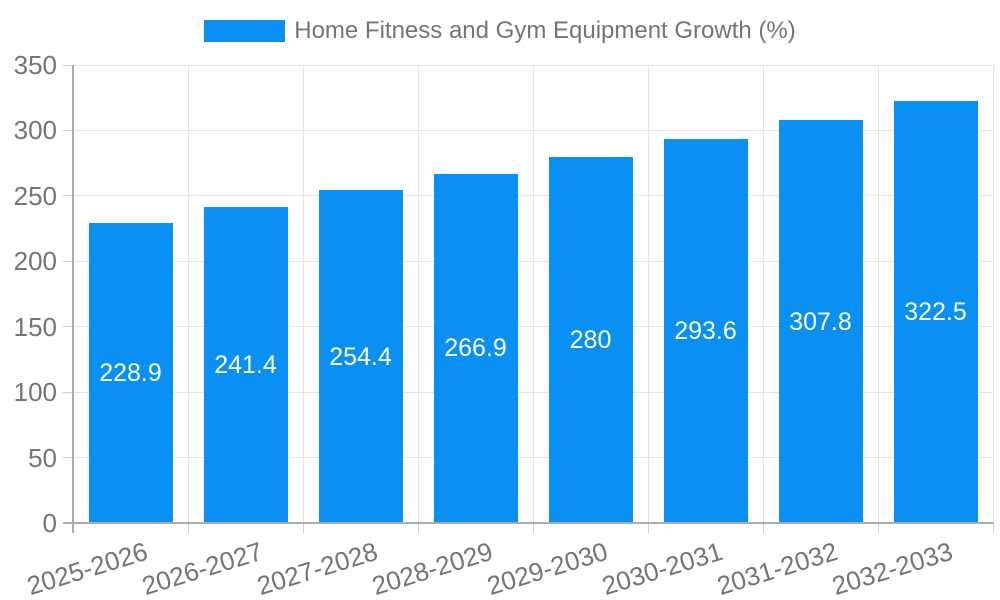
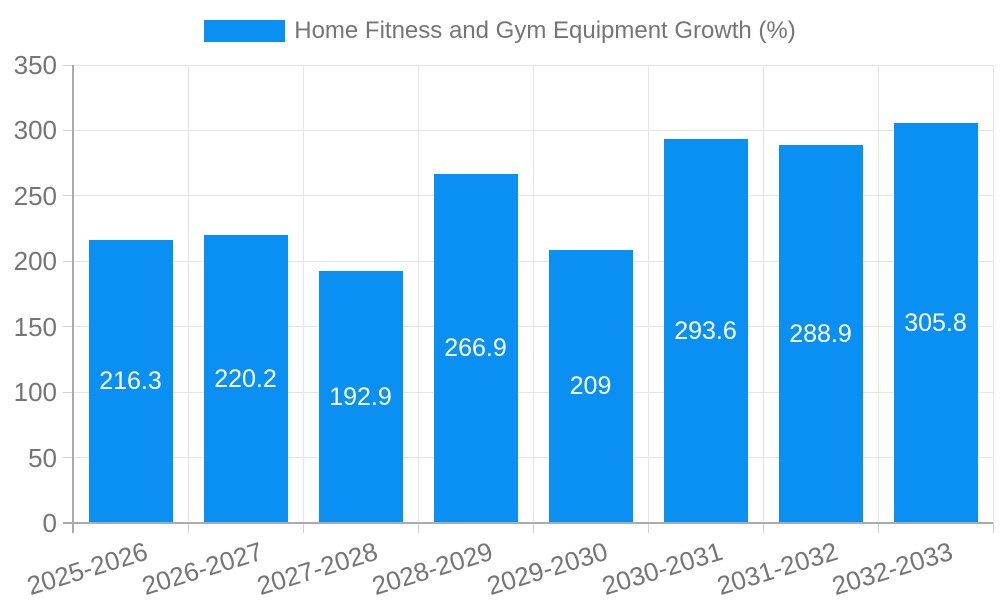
2025-2026: 228.9 -> 216.3
2026-2027: 241.4 -> 220.2
2027-2028: 254.4 -> 192.9
2029-2030: 280 -> 209
2031-2032: 307.8 -> 288.9
2032-2033: 322.5 -> 305.8
